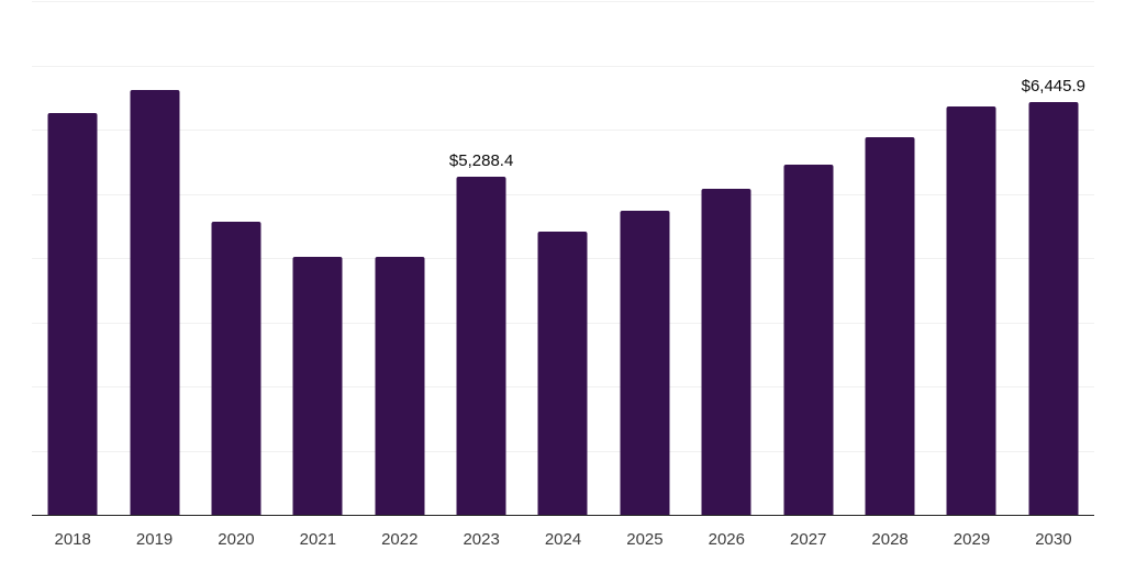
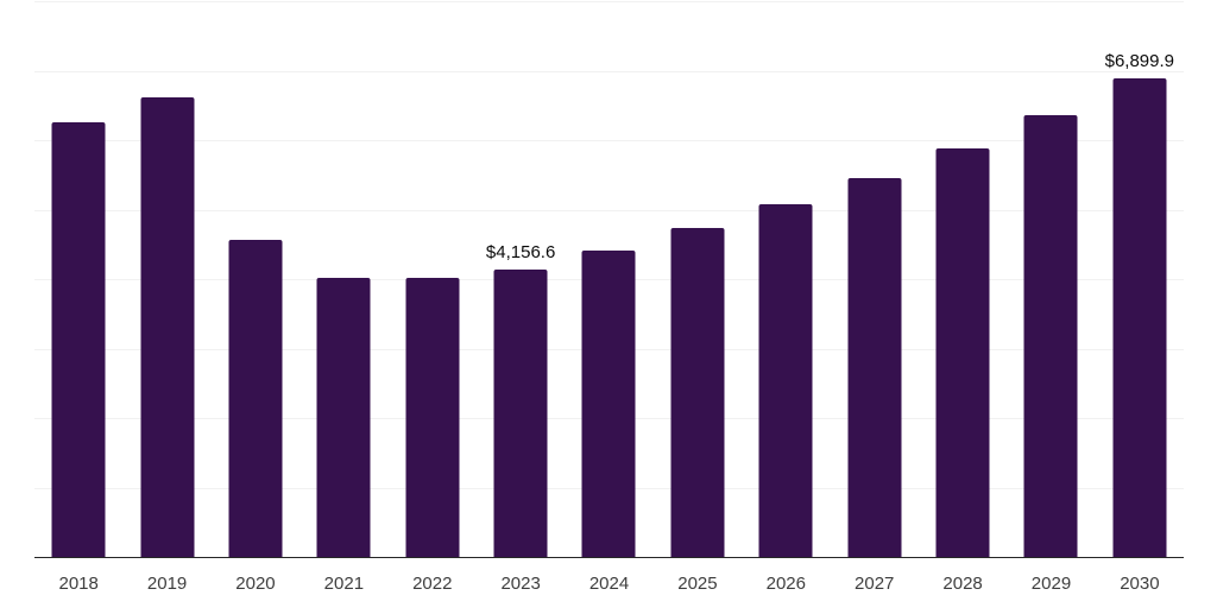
2023: $5,288.4 -> $4,156.6
2030: $6,445.9 -> $6,899.9
